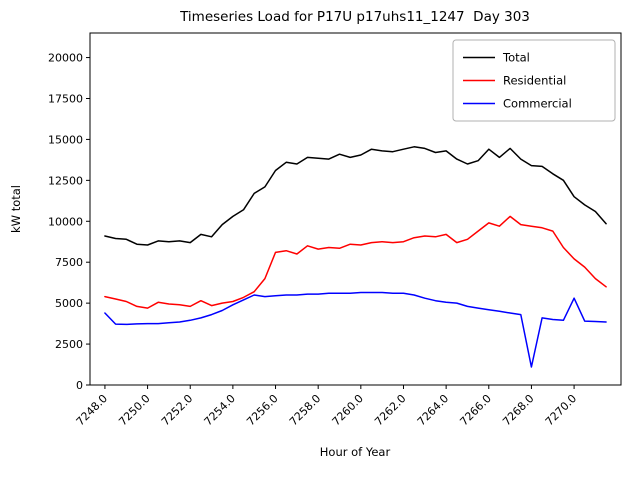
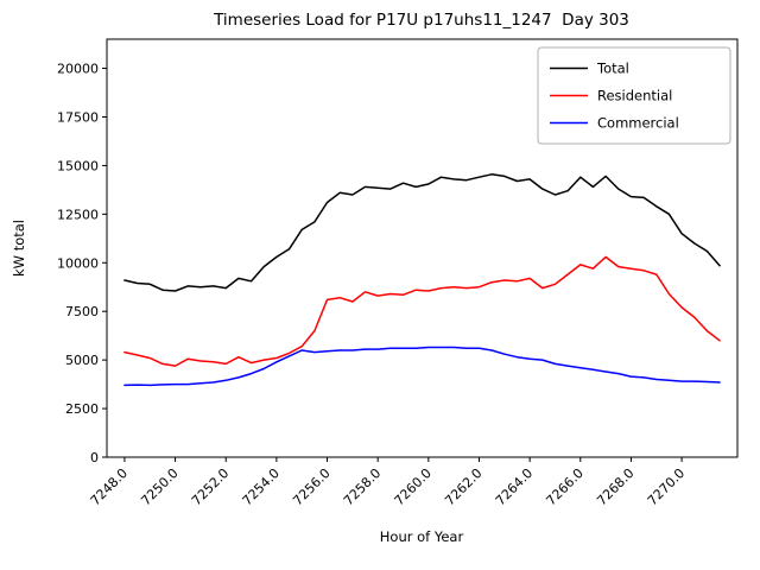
Commercial/7248.0: 4400 -> 3700
Commercial/7268.0: 1100 -> 4200
Commercial/7270.0: 5300 -> 3900
